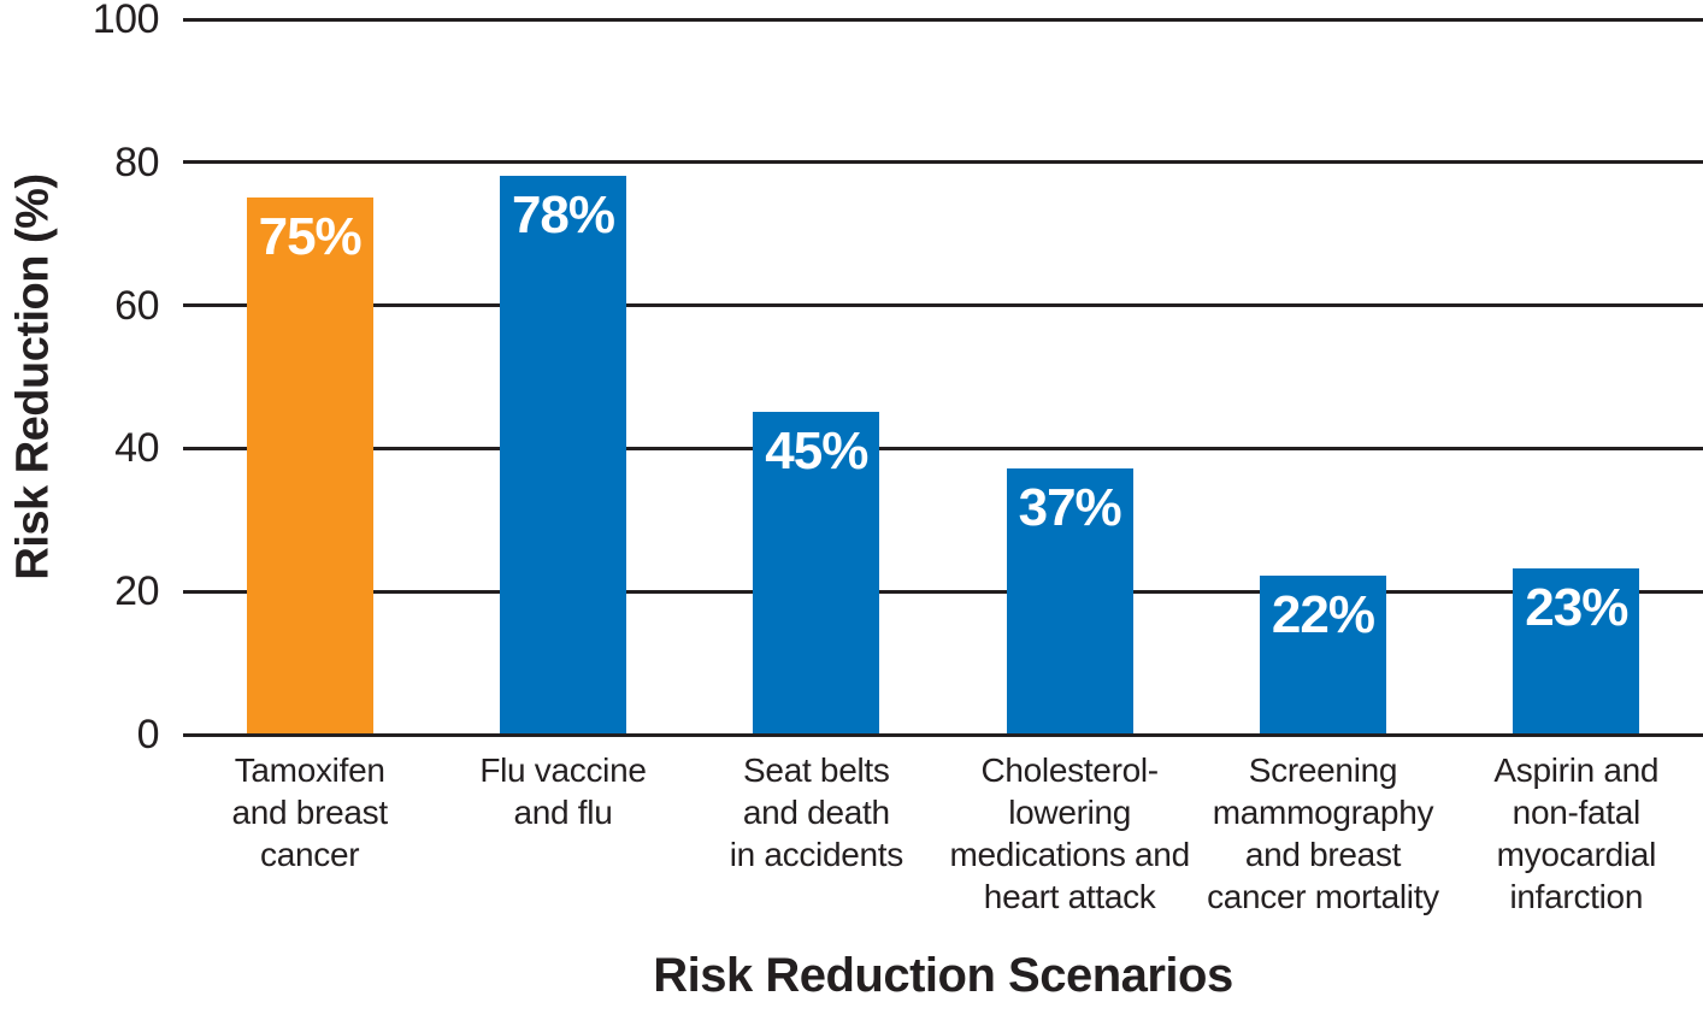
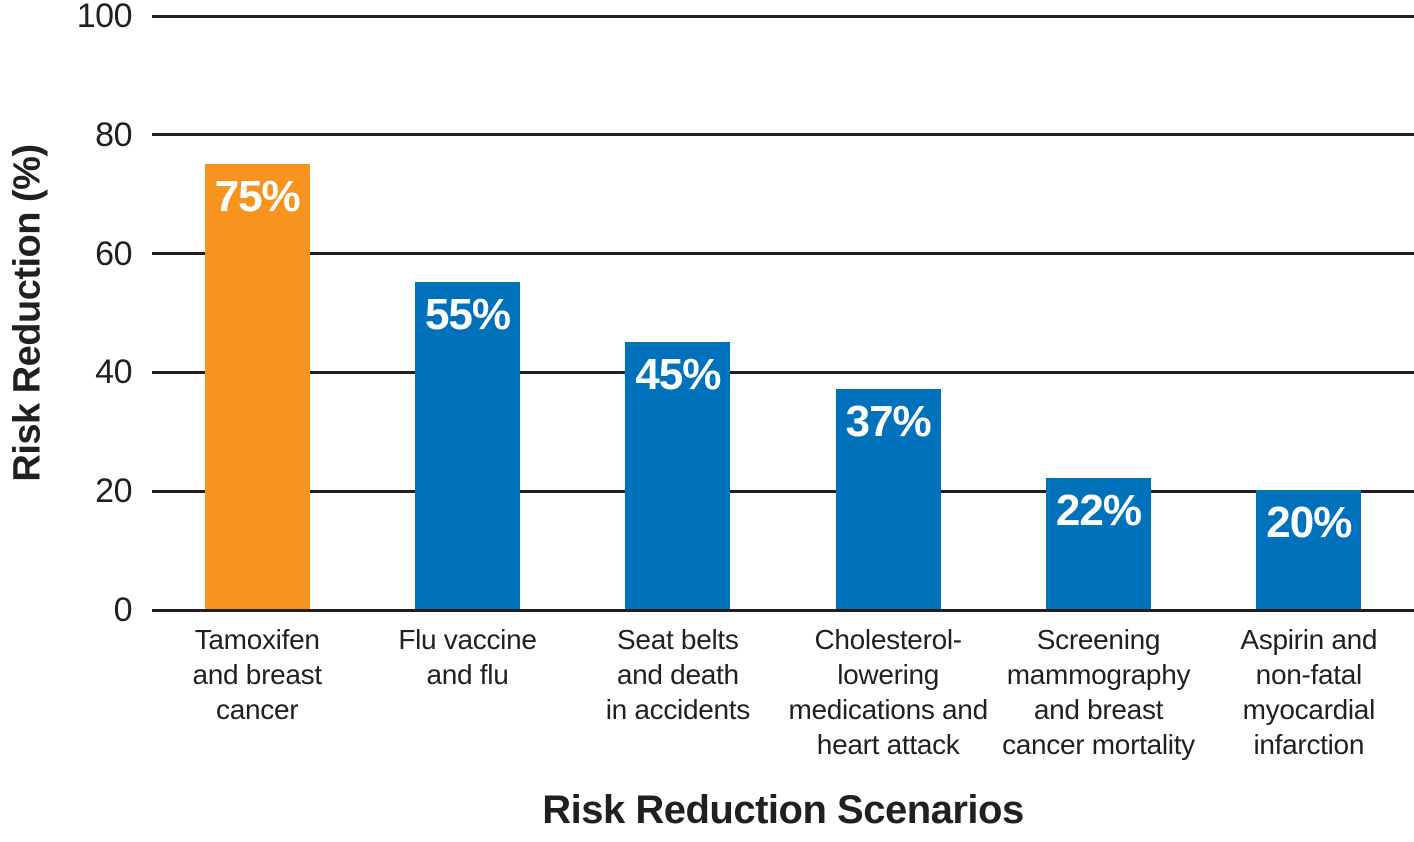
Flu vaccine and flu: 78% -> 55%
Aspirin and non-fatal myocardial infarction: 23% -> 20%
